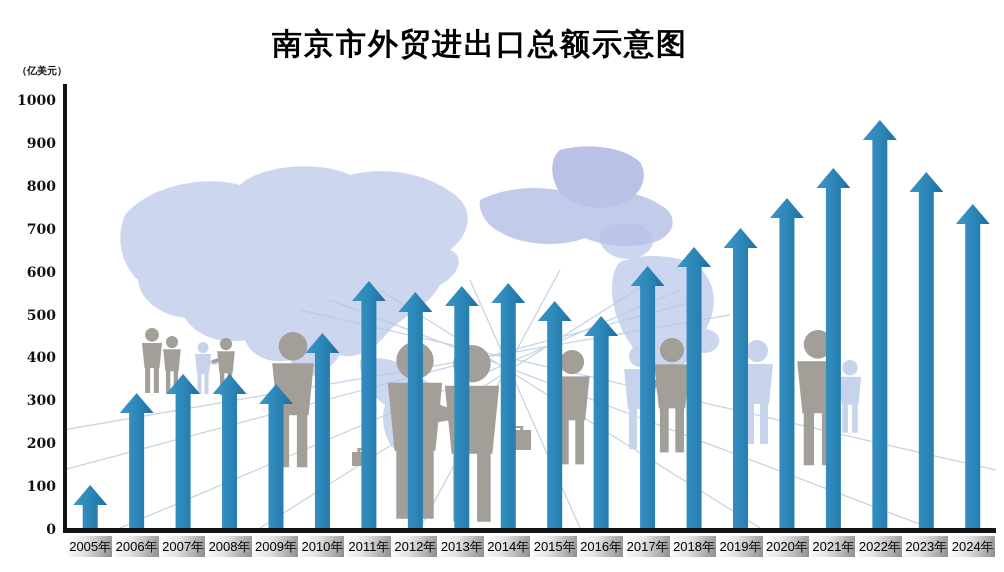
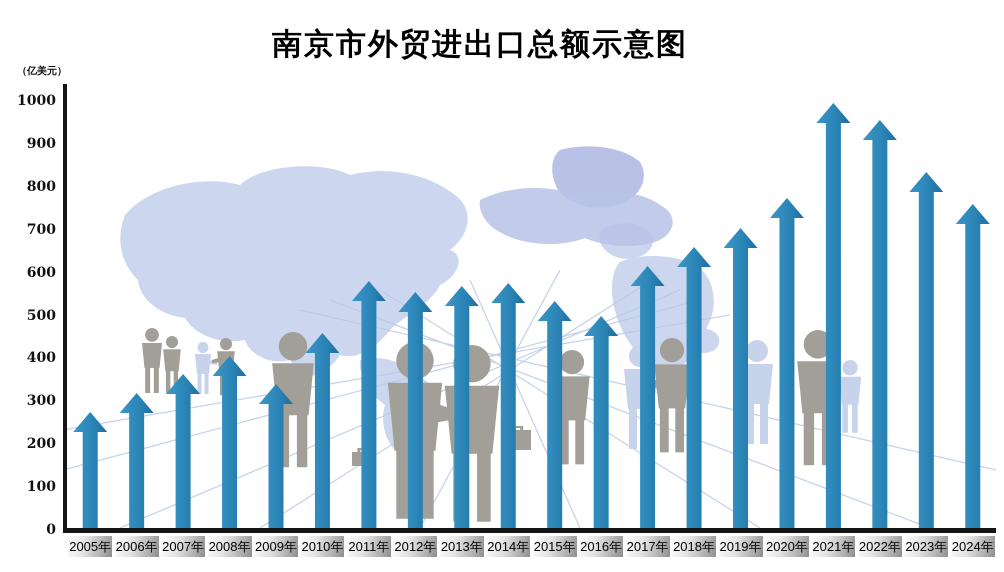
2005年: 100 -> 270
2008年: 360 -> 400
2021年: 840 -> 990
